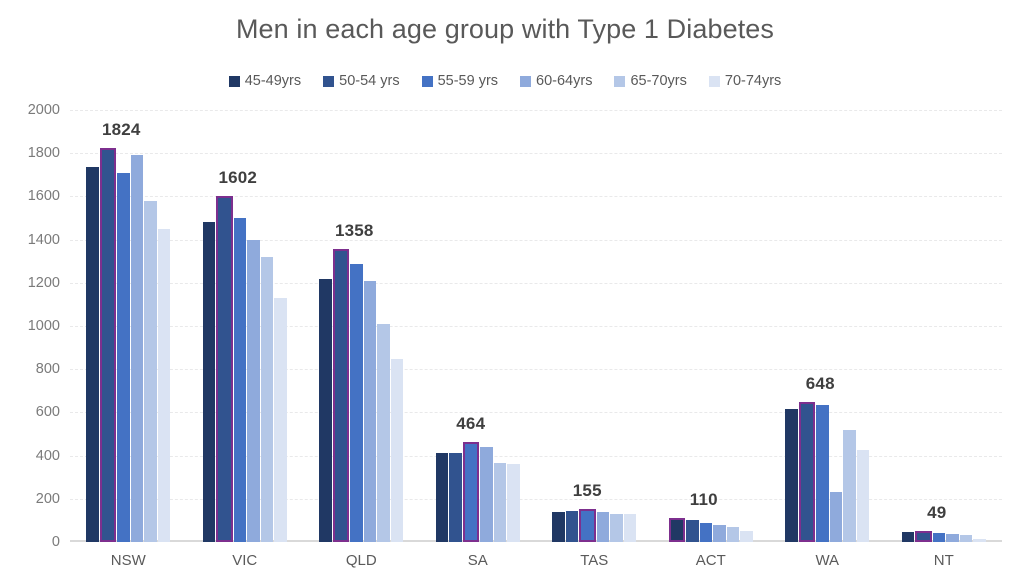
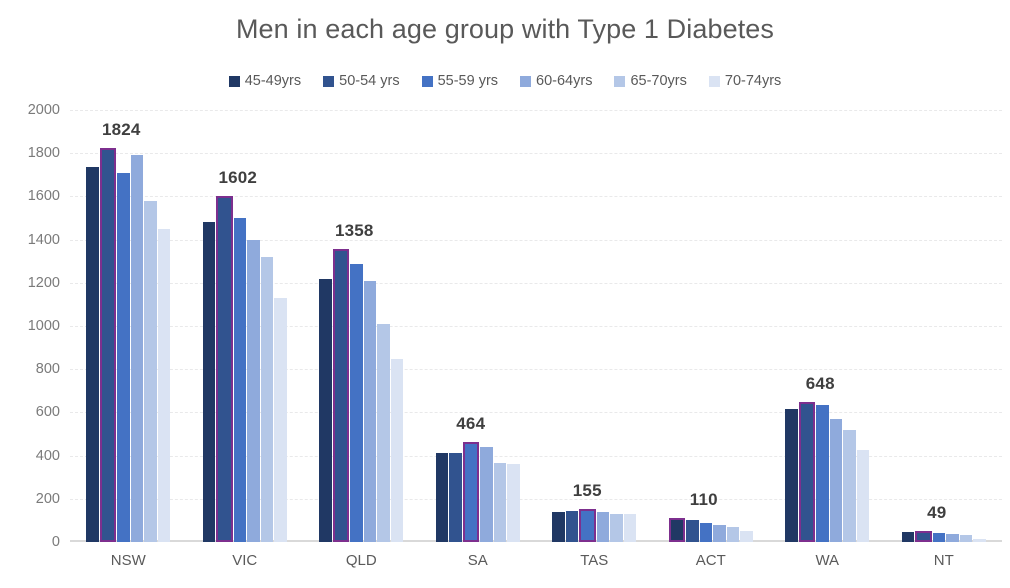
60-64yrs/WA: 230 -> 570
